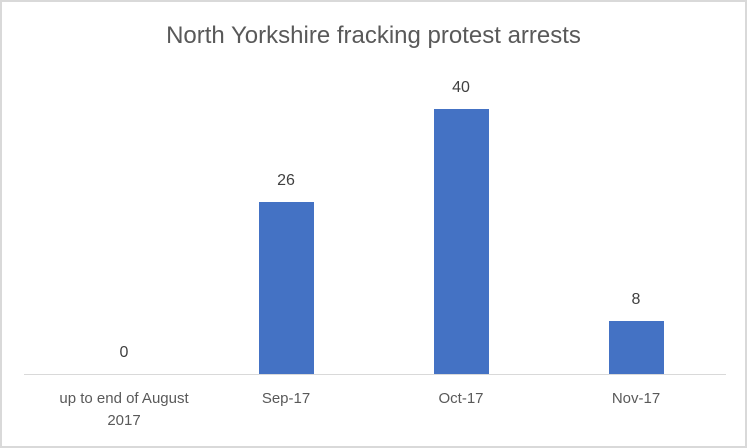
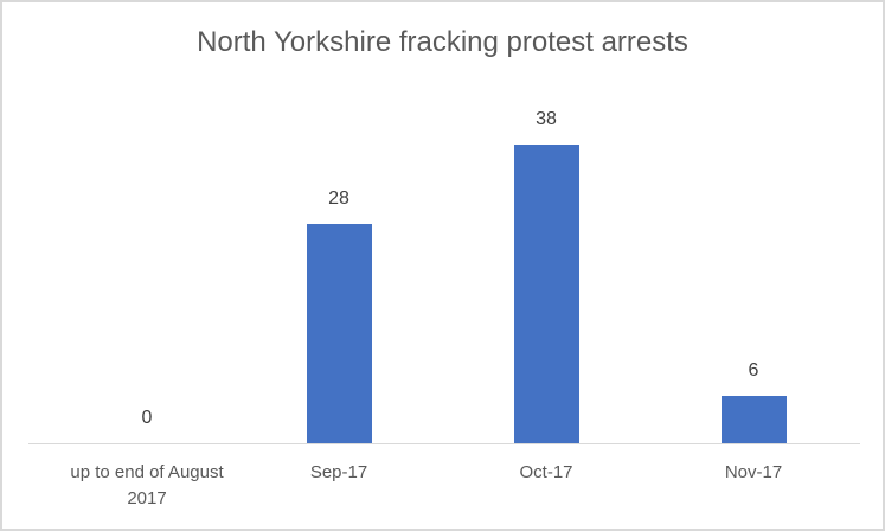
Sep-17: 26 -> 28
Oct-17: 40 -> 38
Nov-17: 8 -> 6
